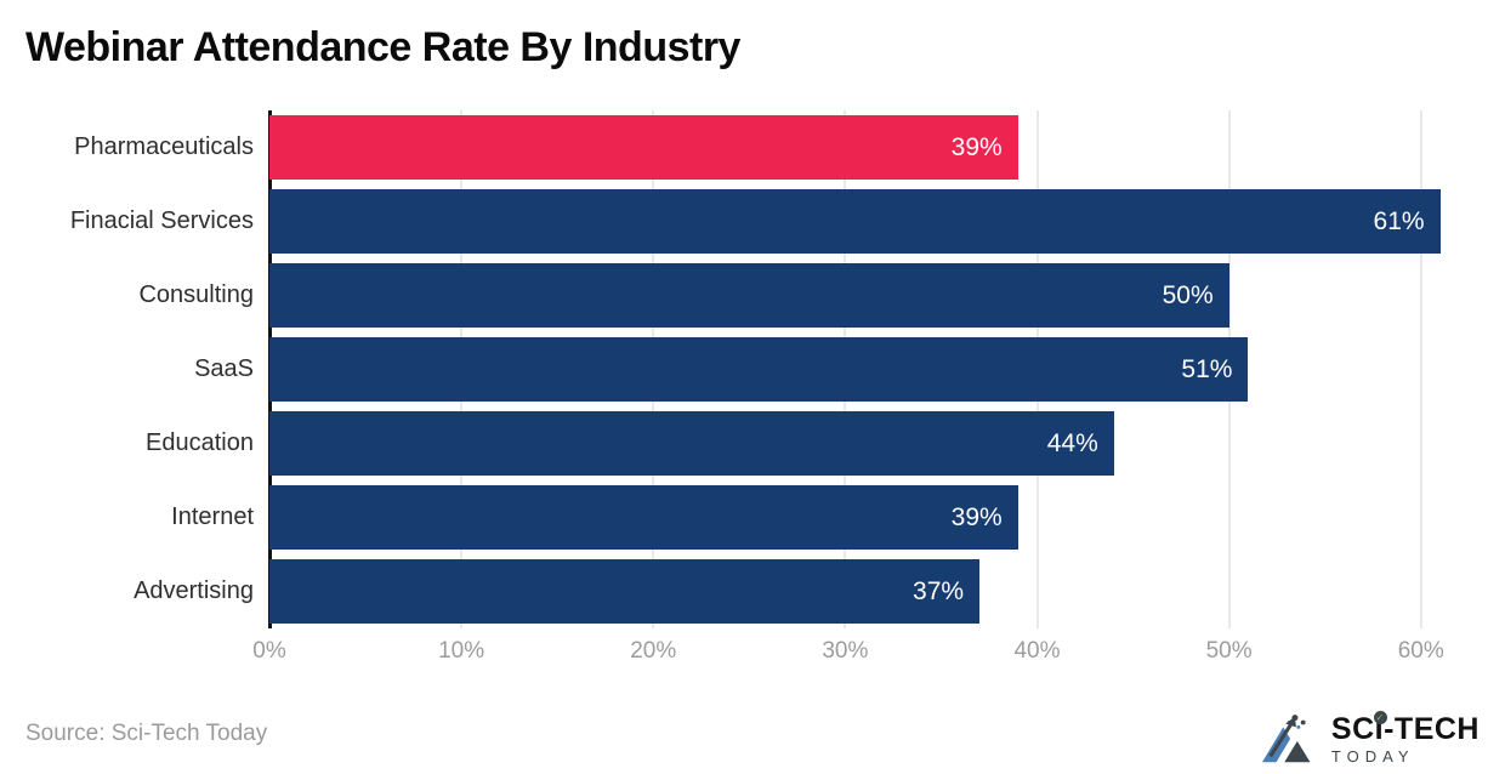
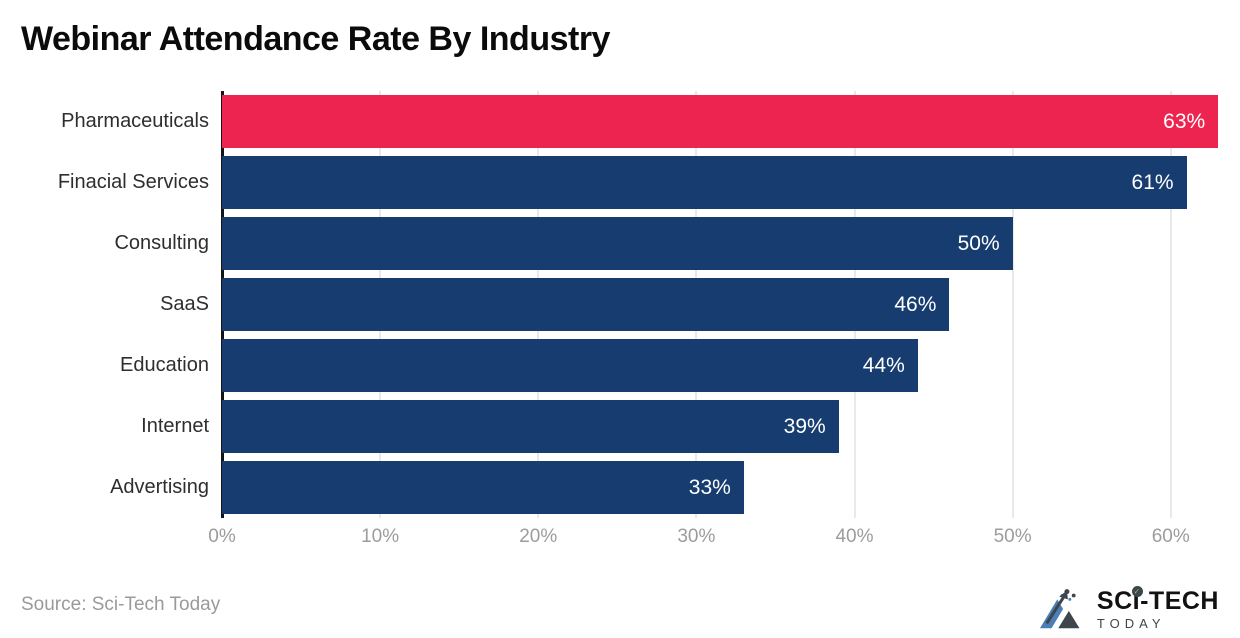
Pharmaceuticals: 39% -> 63%
SaaS: 51% -> 46%
Advertising: 37% -> 33%
